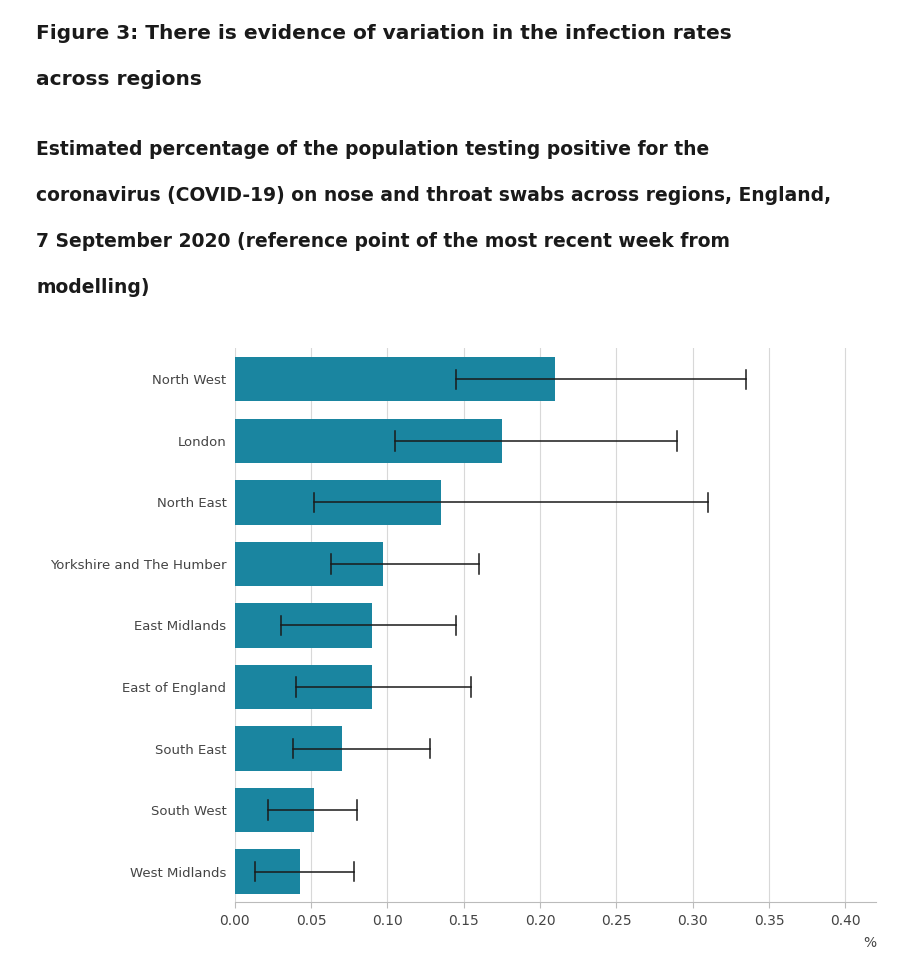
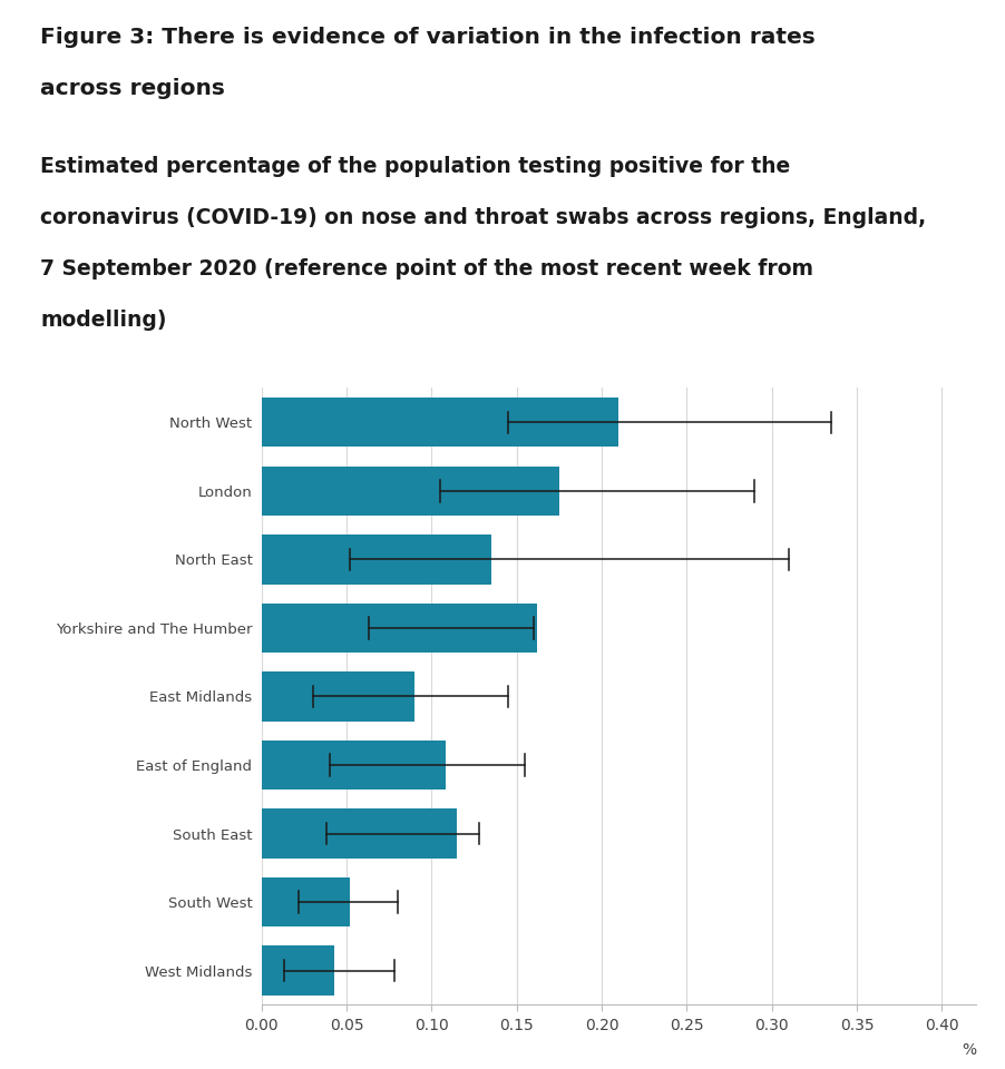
Yorkshire and The Humber: 0.097 -> 0.162
East of England: 0.090 -> 0.108
South East: 0.070 -> 0.115
